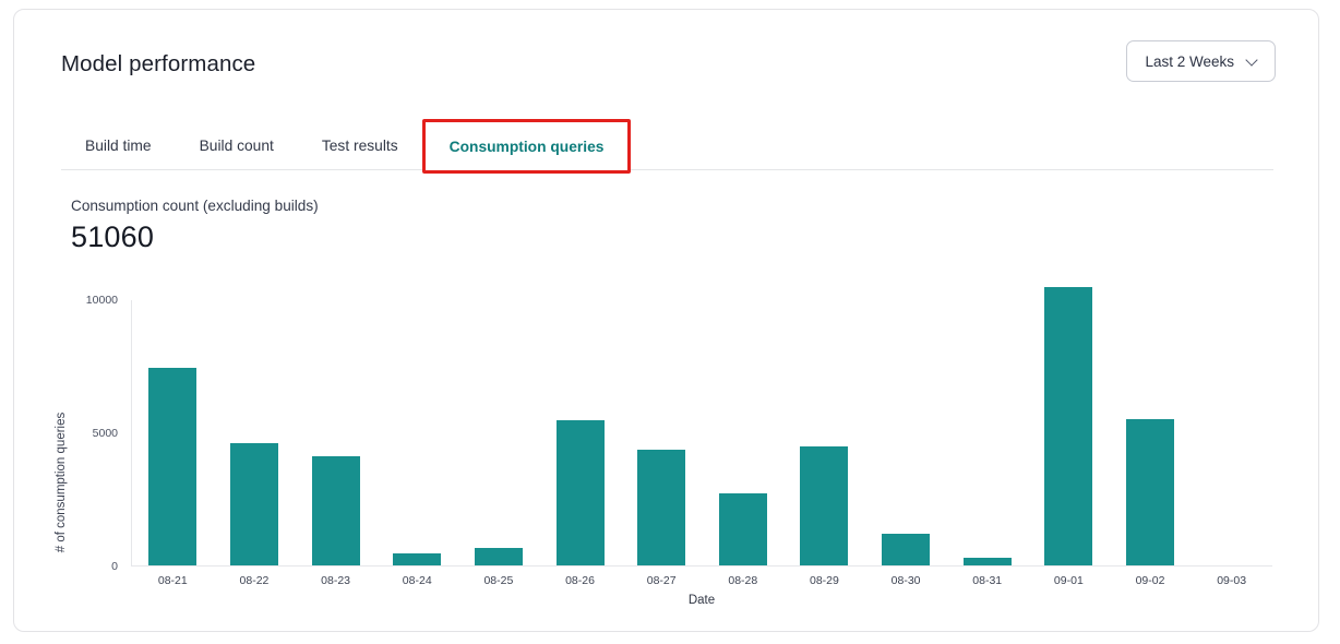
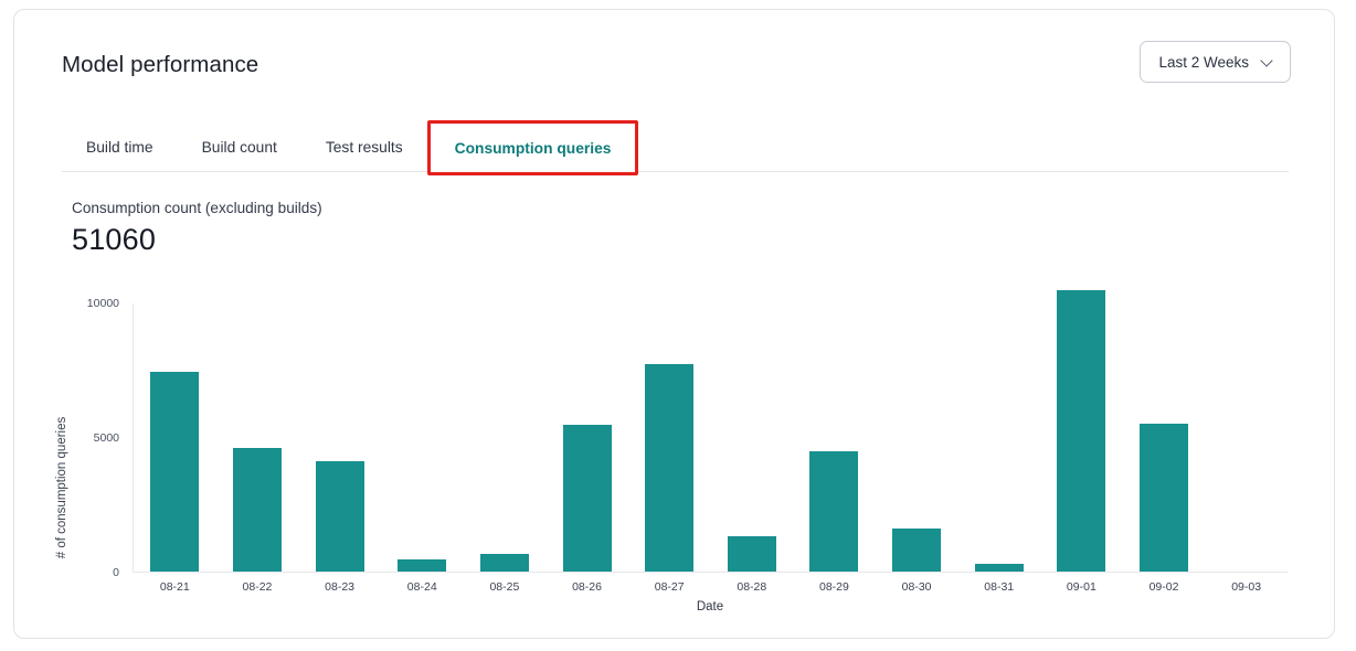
08-27: 4400 -> 7700
08-28: 2700 -> 1300
08-30: 1200 -> 1600
